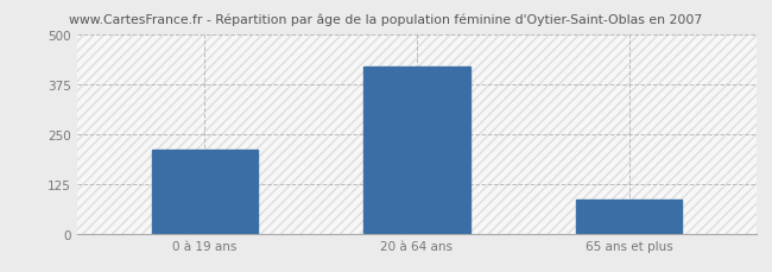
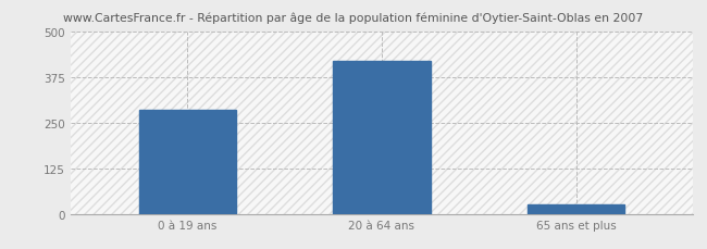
0 à 19 ans: 210 -> 285
65 ans et plus: 85 -> 25
